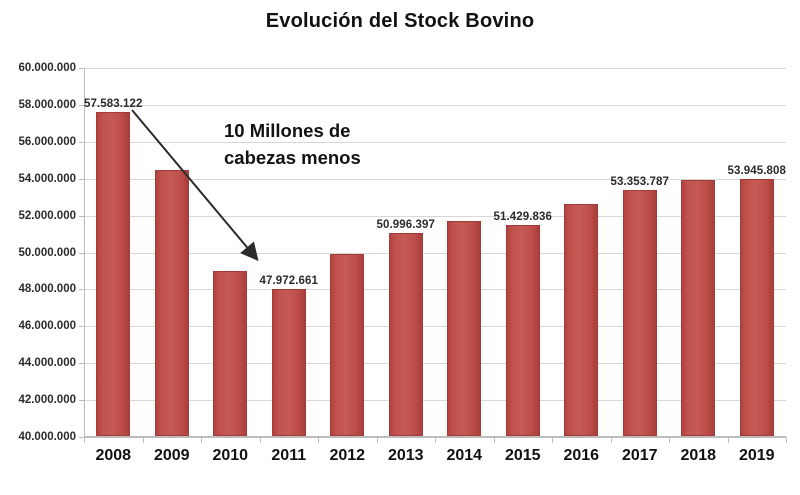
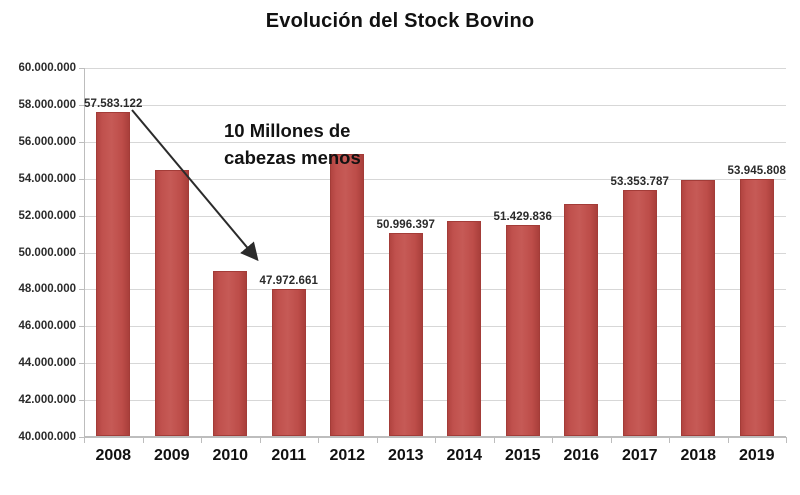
2012: 49800000 -> 55300000
